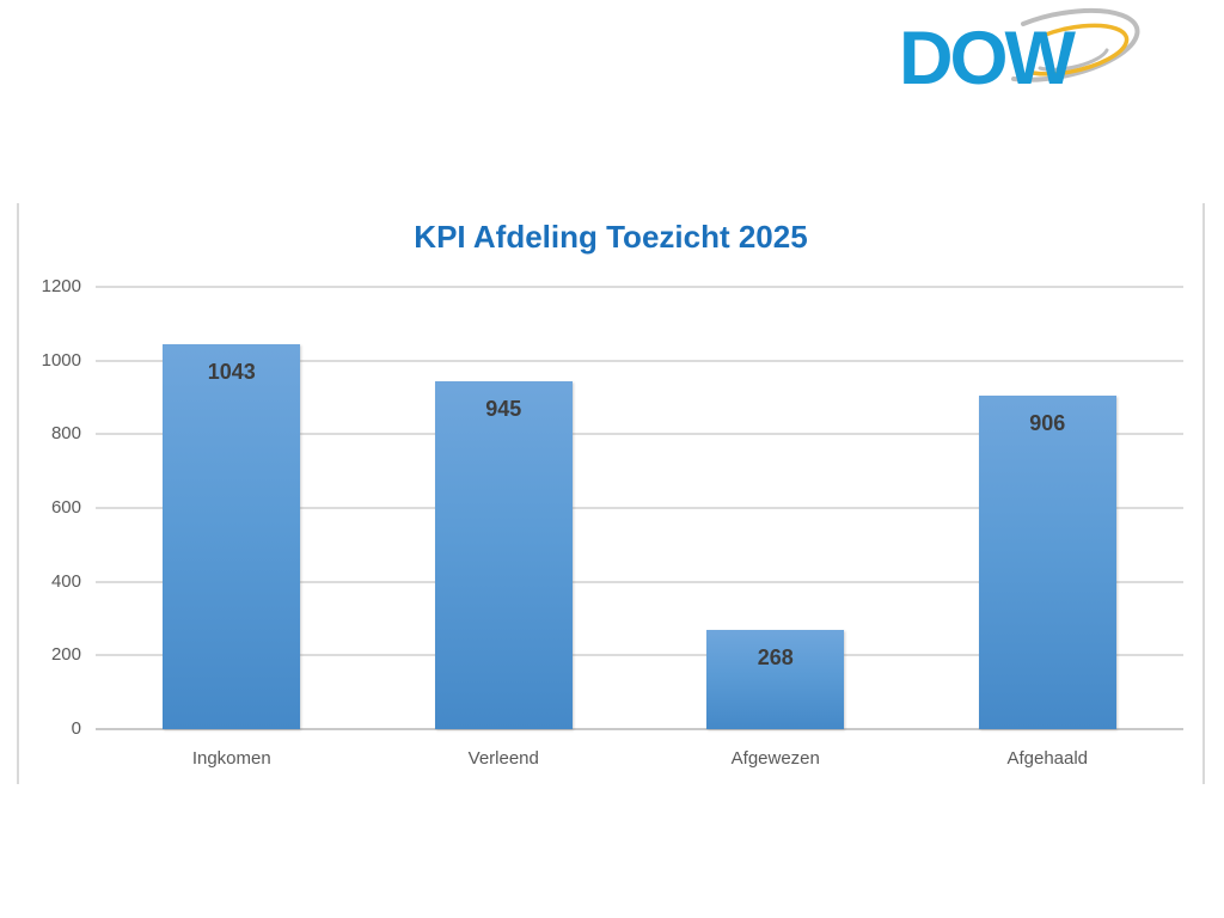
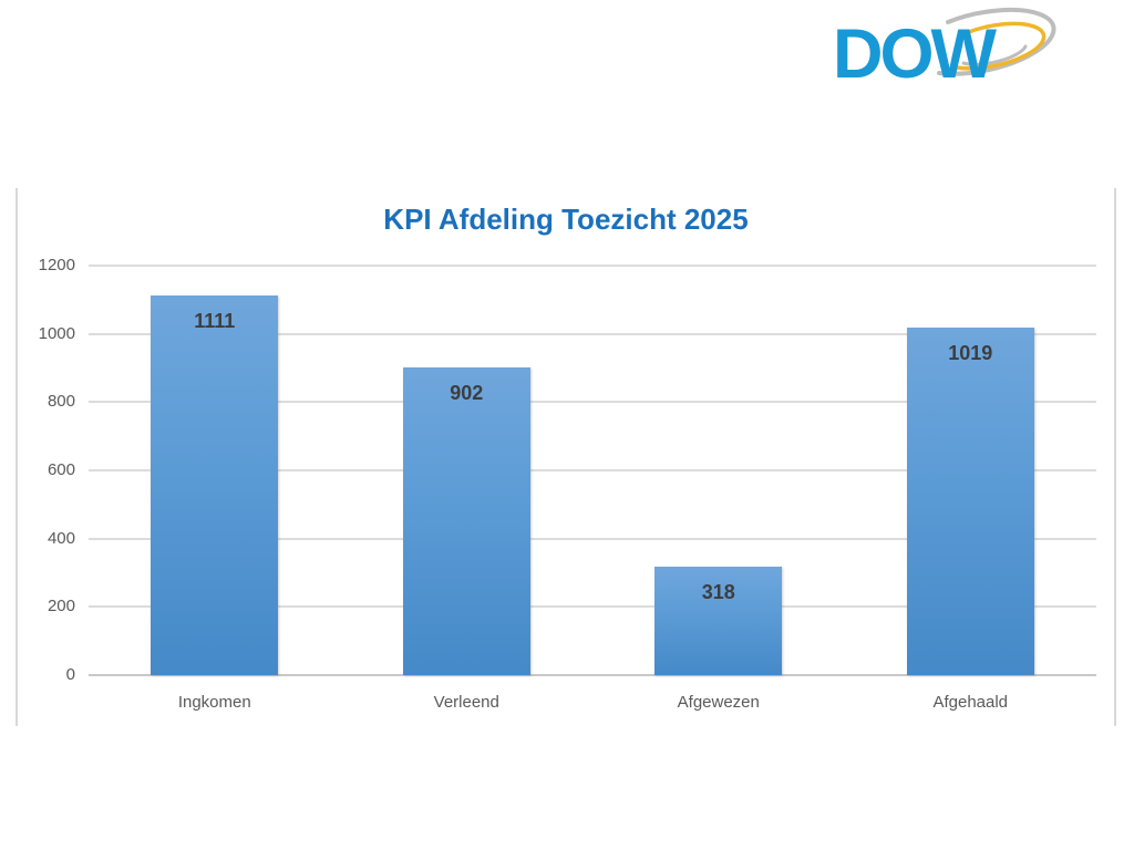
Ingkomen: 1043 -> 1111
Verleend: 945 -> 902
Afgewezen: 268 -> 318
Afgehaald: 906 -> 1019
